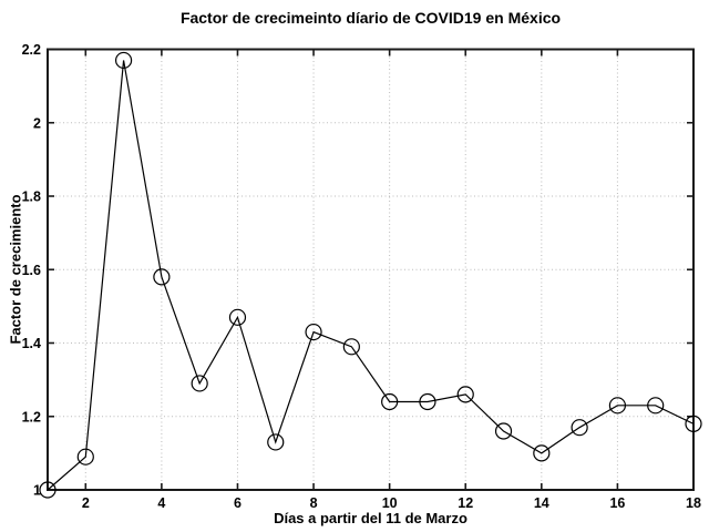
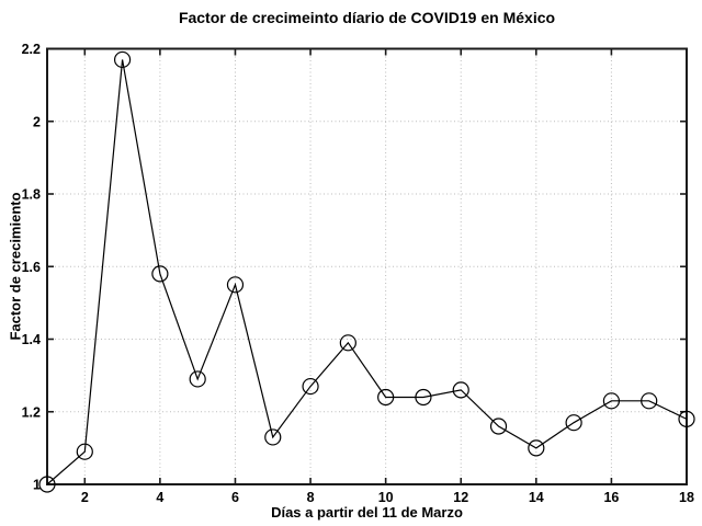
6: 1.47 -> 1.55
8: 1.43 -> 1.27
